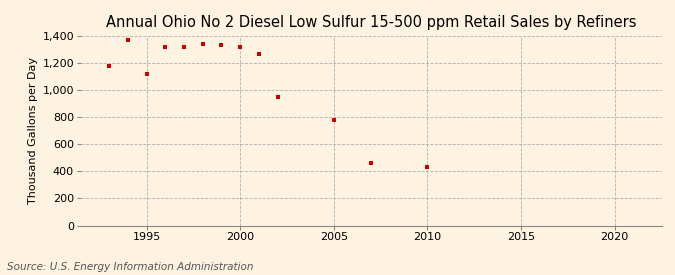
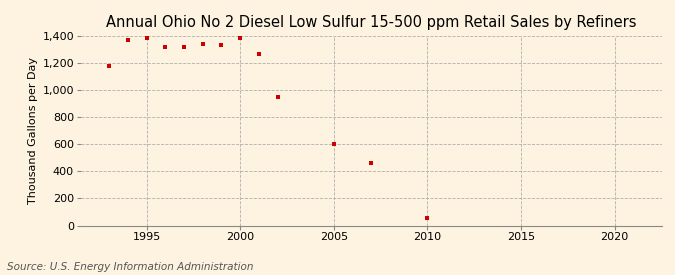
1995: 1,120 -> 1,380
2000: 1,320 -> 1,380
2005: 780 -> 600
2010: 430 -> 60
